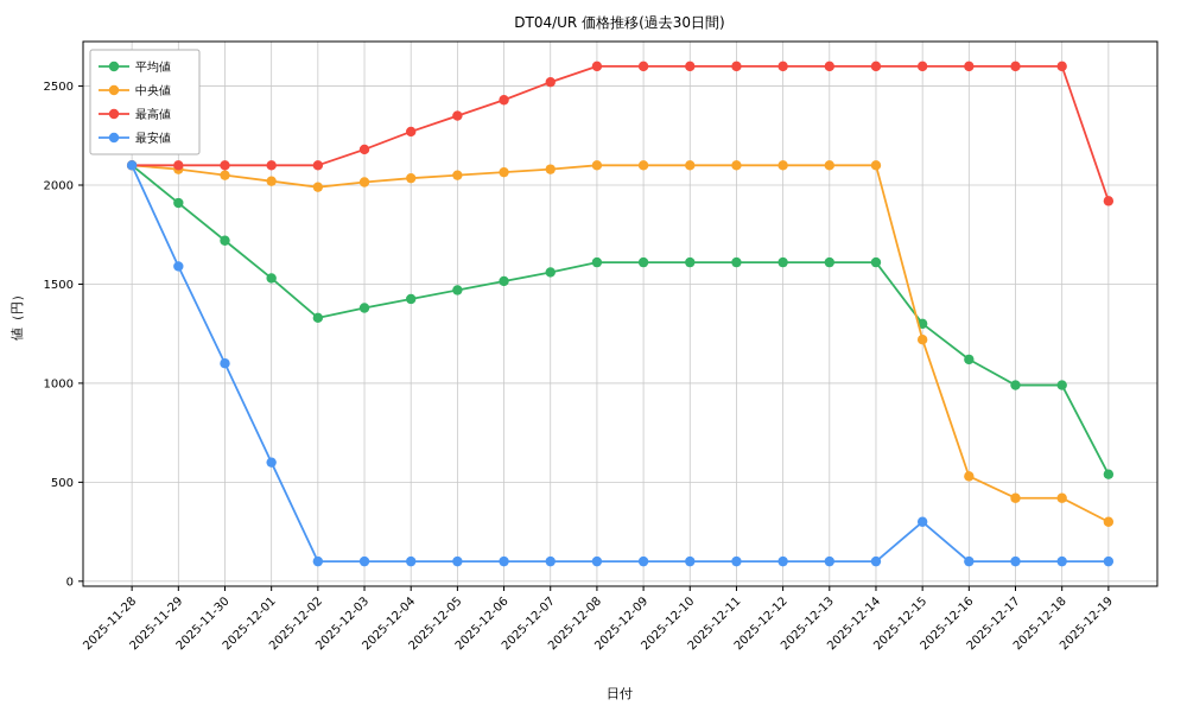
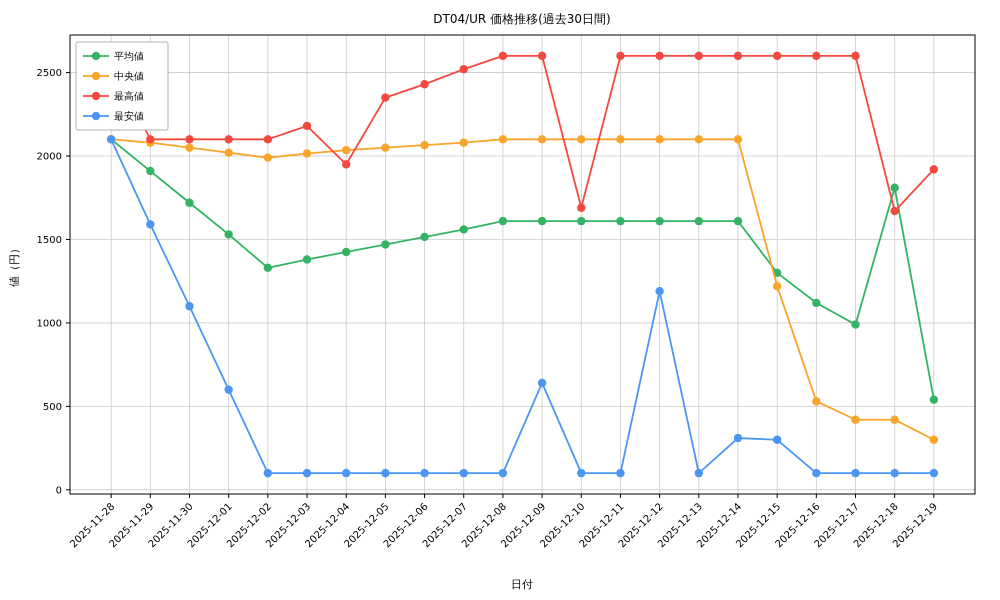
最高値/2025-11-28: 2100 -> 2560
最高値/2025-12-04: 2270 -> 1950
最安値/2025-12-09: 100 -> 640
最高値/2025-12-10: 2600 -> 1690
最安値/2025-12-12: 100 -> 1190
最安値/2025-12-14: 100 -> 310
平均値/2025-12-18: 990 -> 1810
最高値/2025-12-18: 2600 -> 1670
